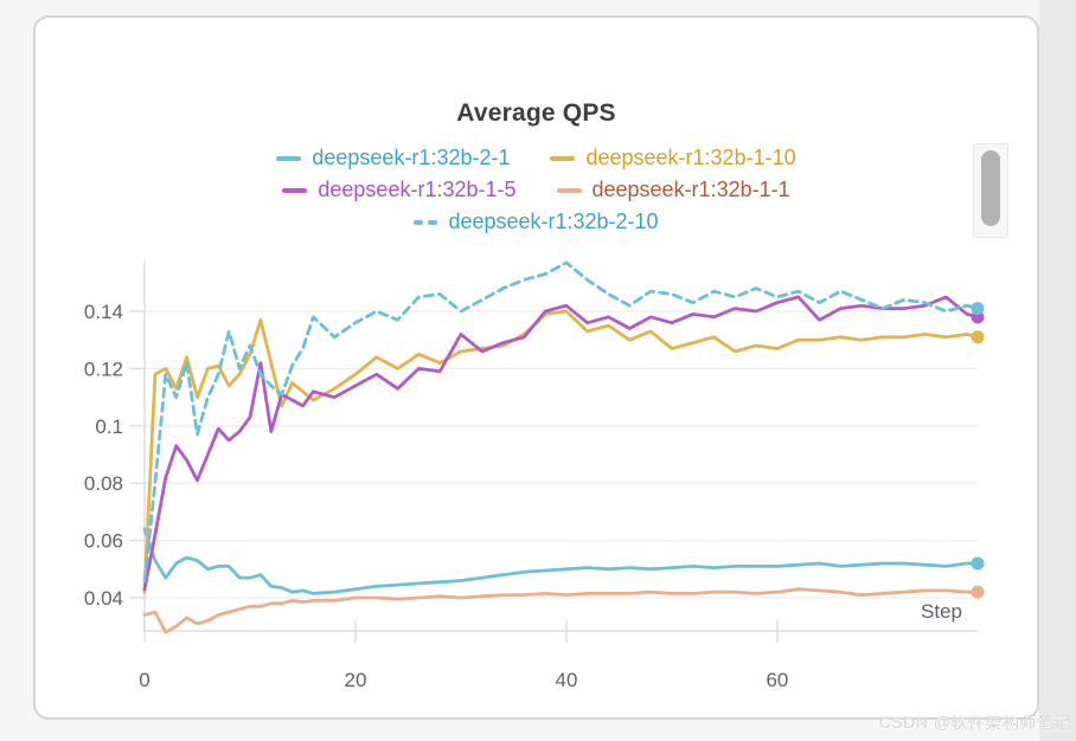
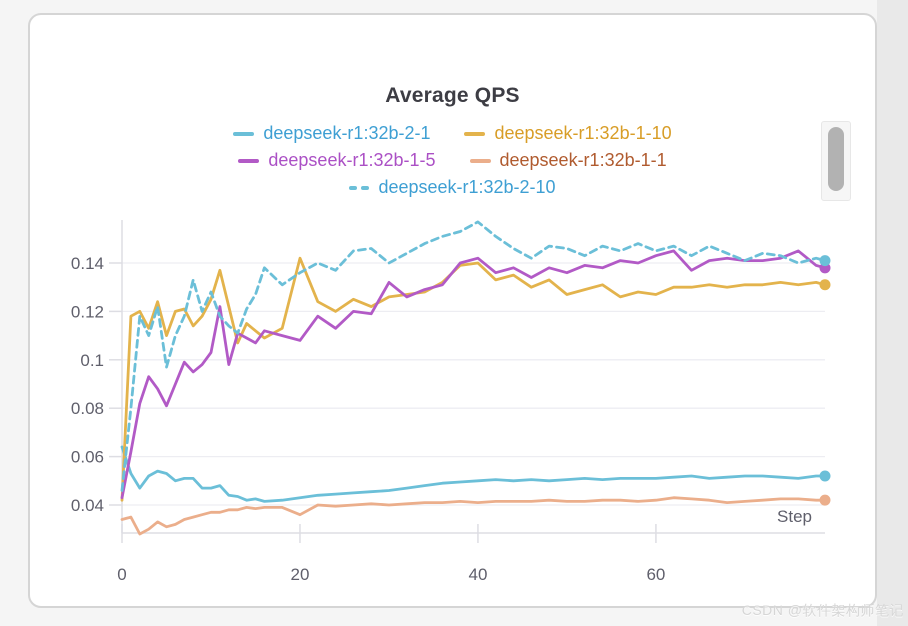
deepseek-r1:32b-1-10/20: 0.118 -> 0.142
deepseek-r1:32b-1-5/20: 0.114 -> 0.108
deepseek-r1:32b-1-1/20: 0.040 -> 0.036
